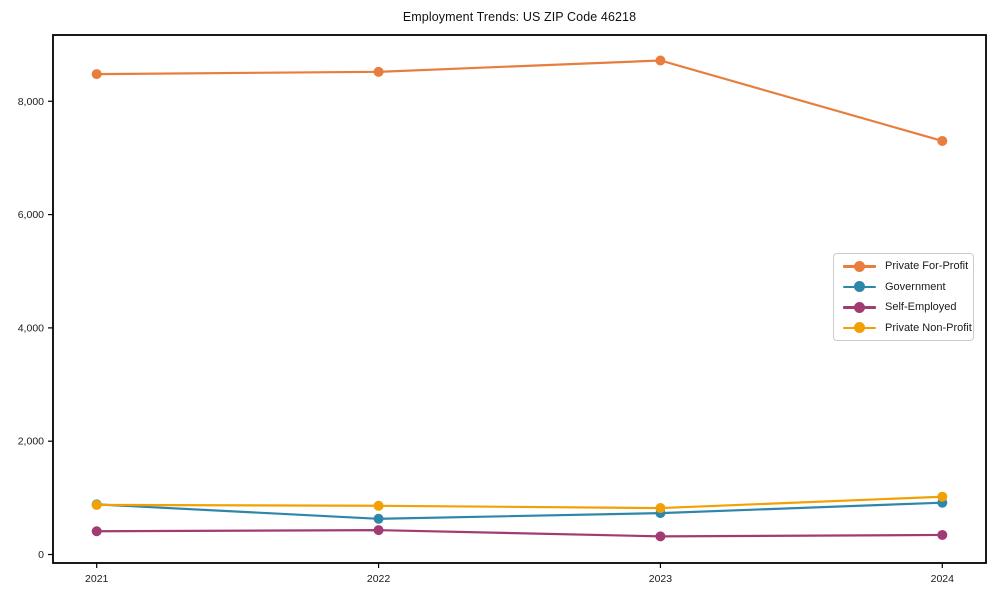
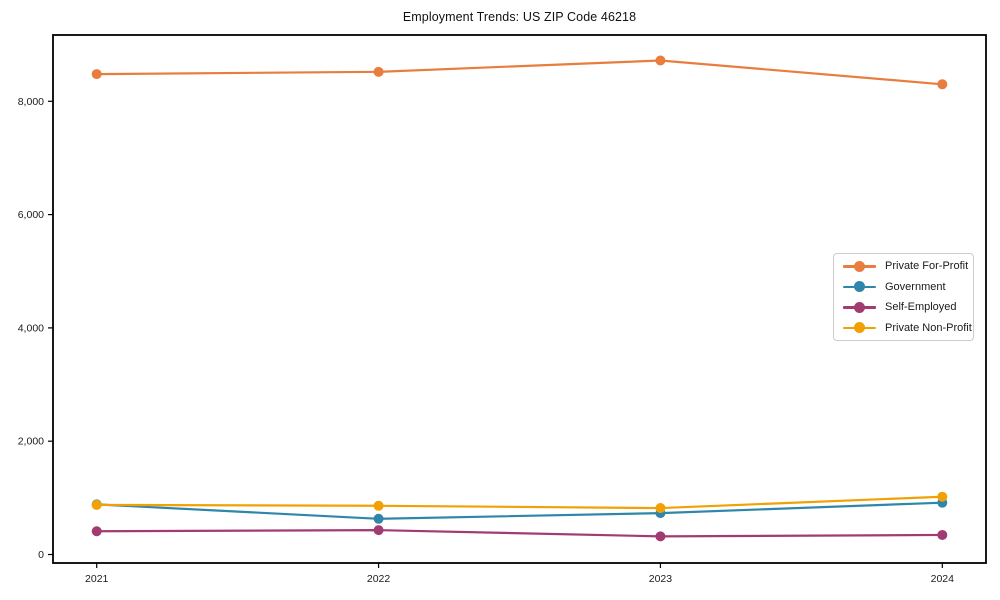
Private For-Profit/2024: 7300 -> 8300
